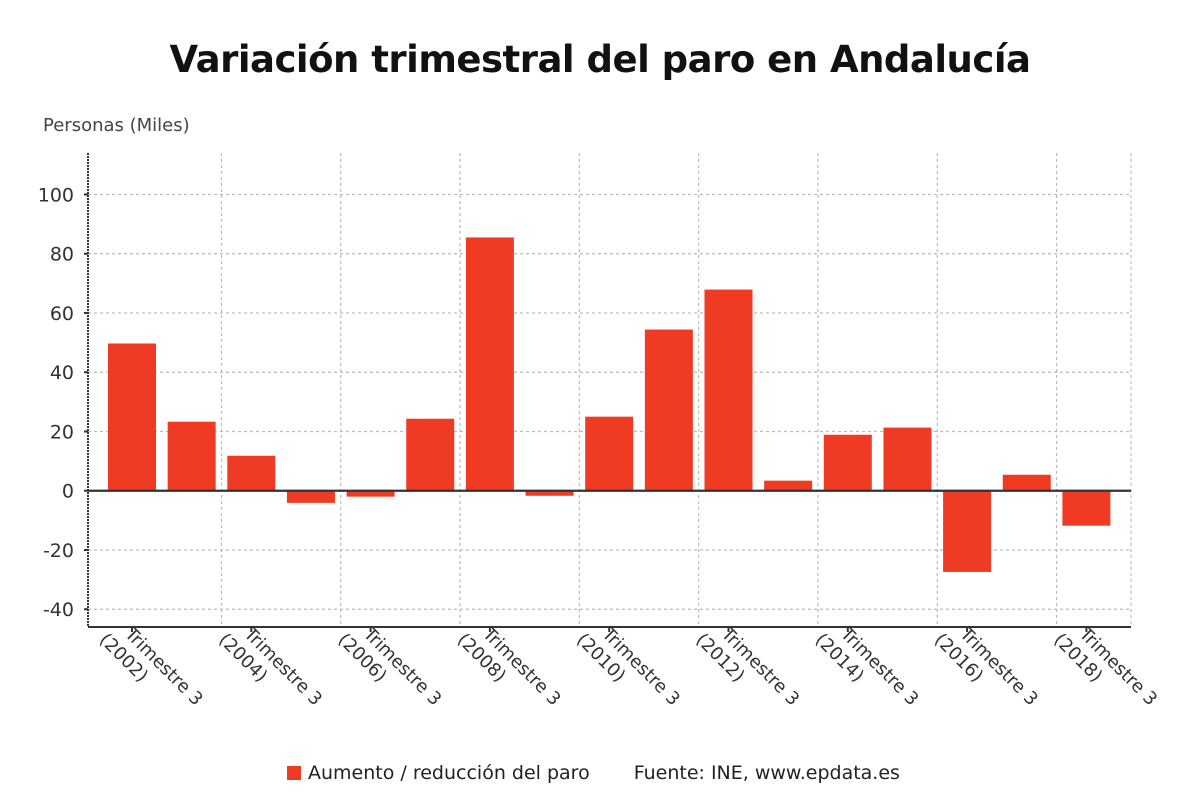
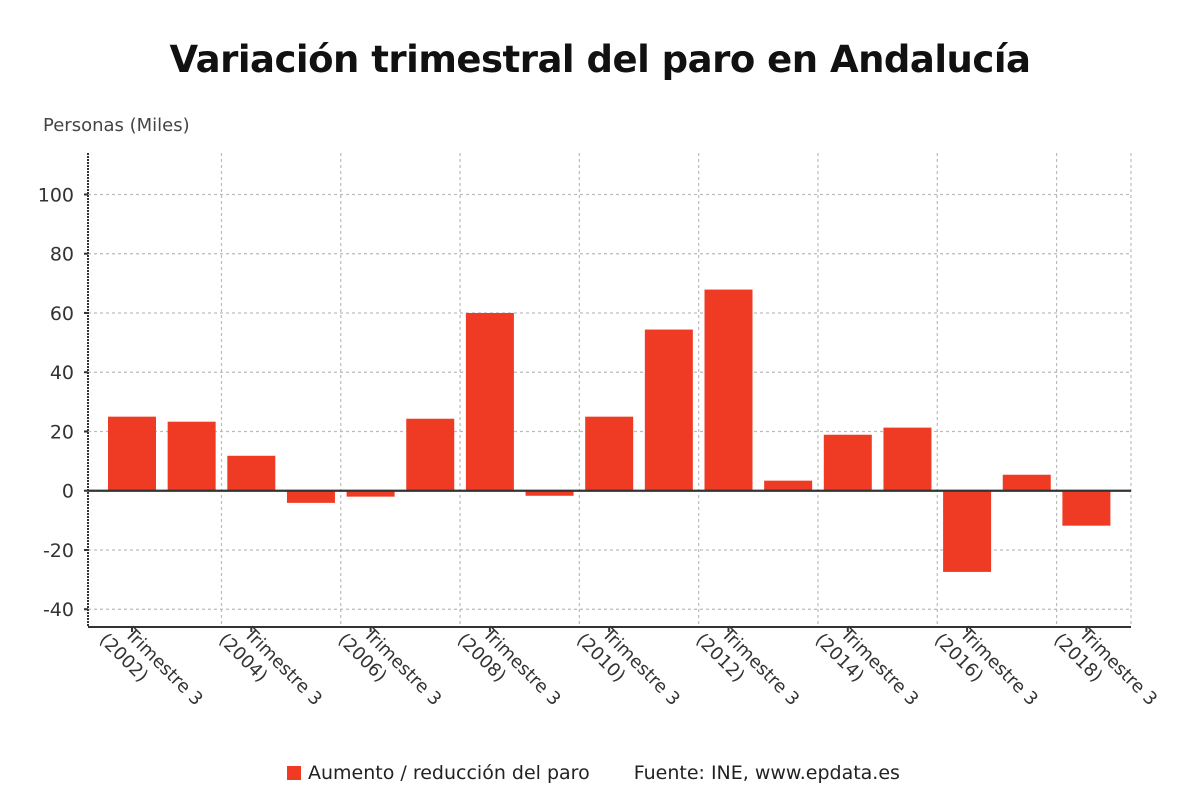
Trimestre 3 (2002): 50 -> 25
Trimestre 3 (2008): 86 -> 60
